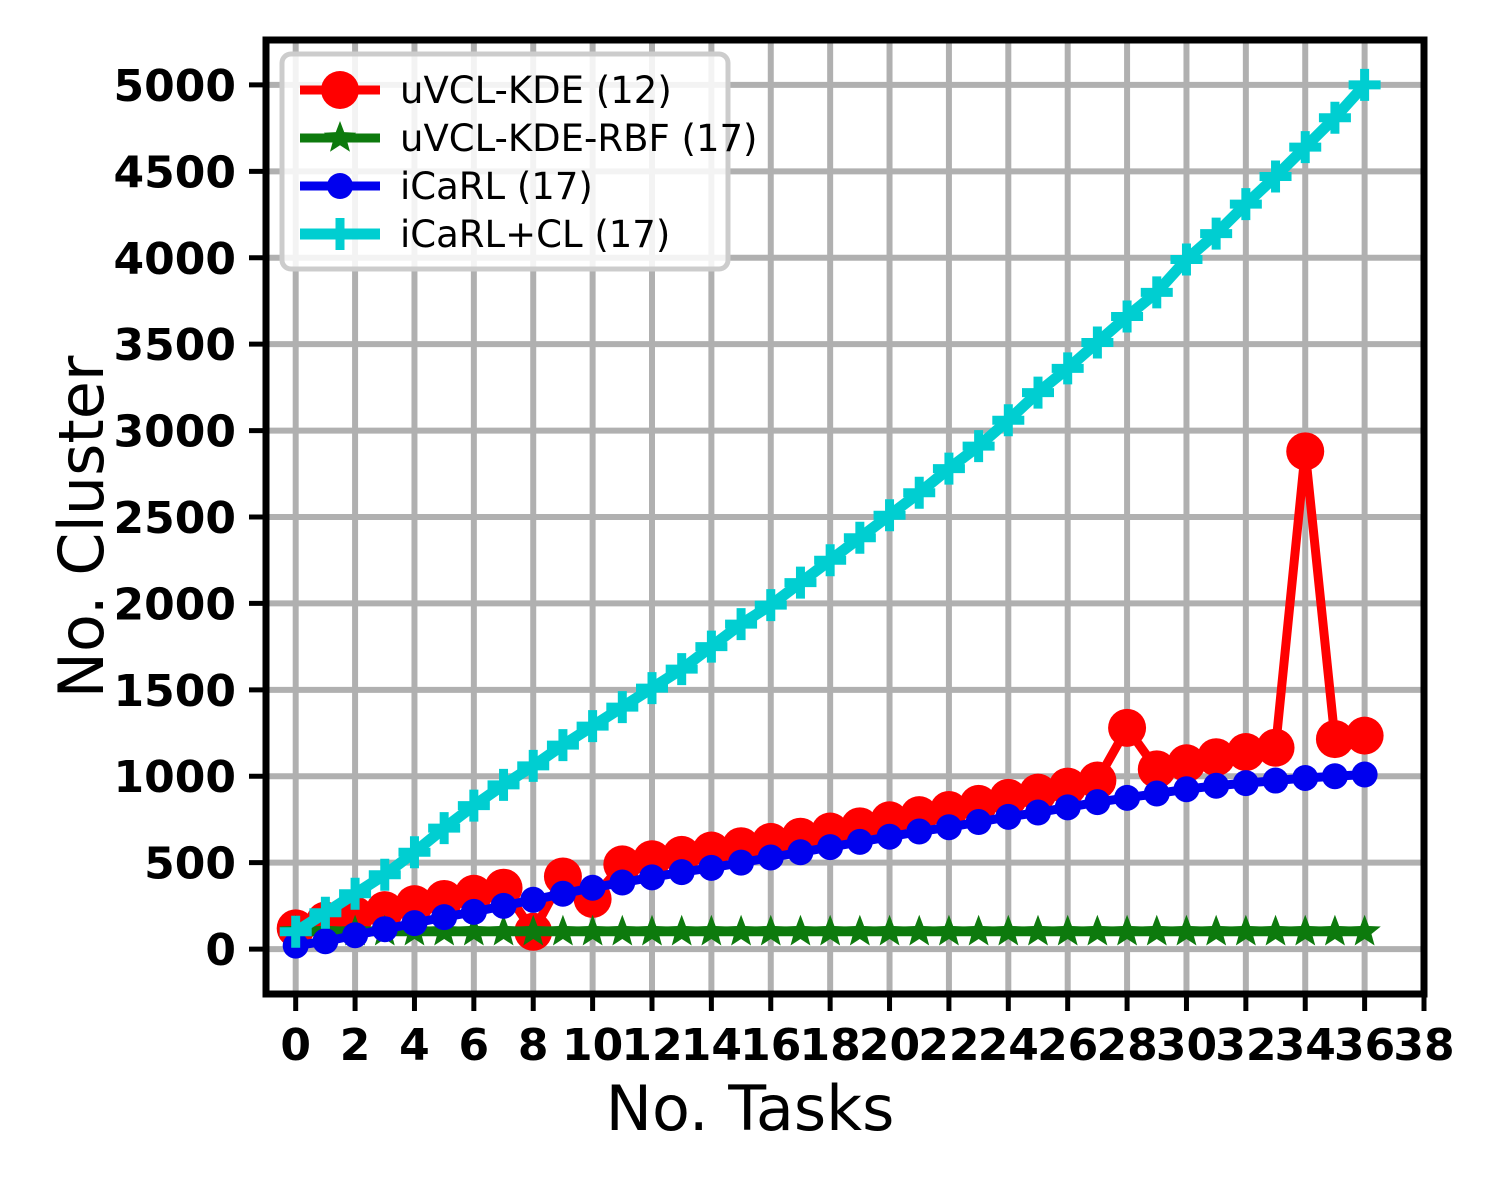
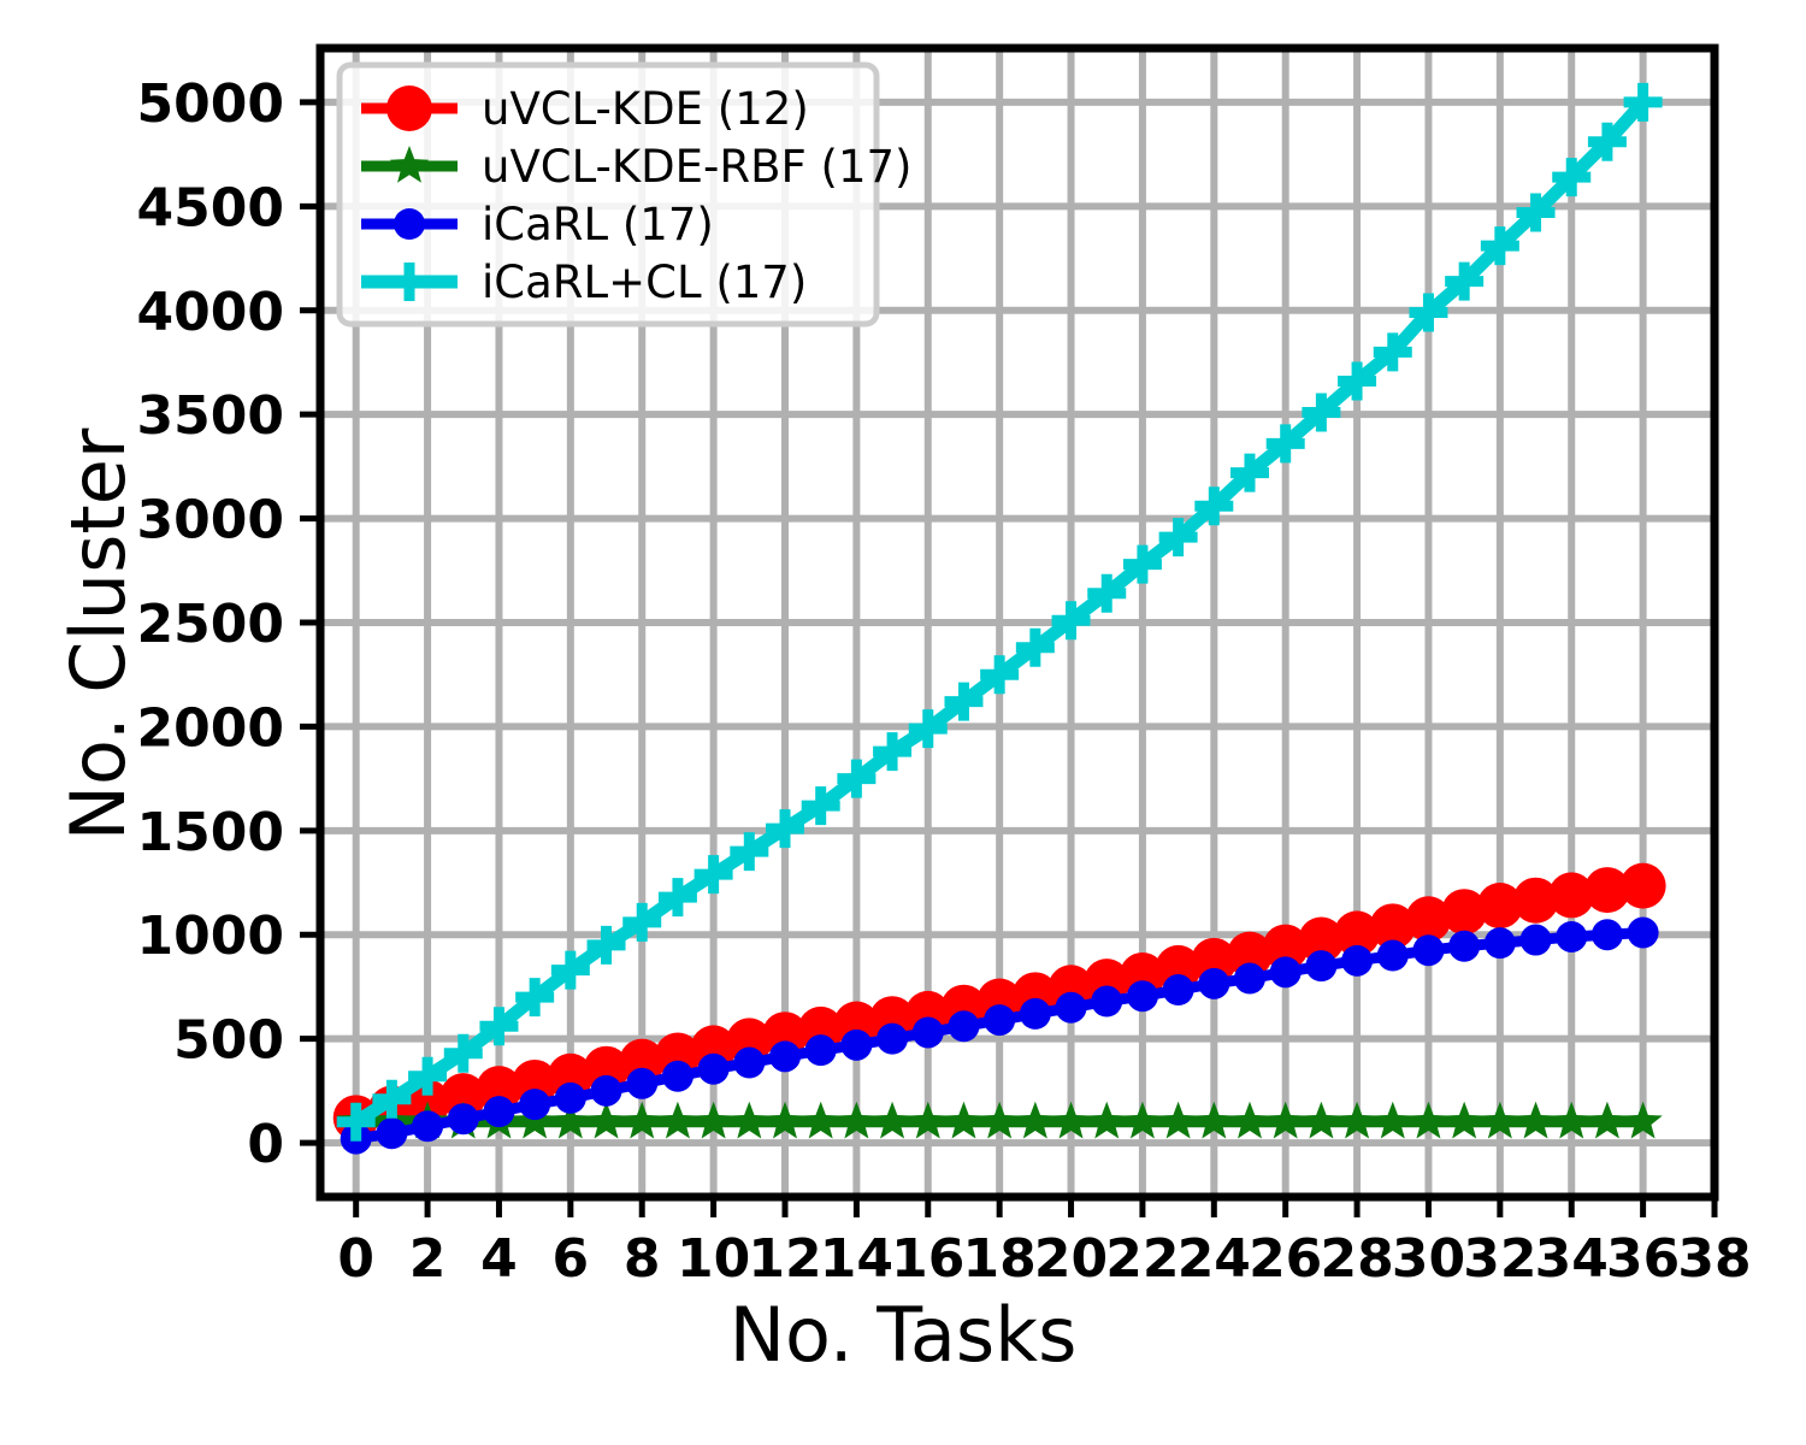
uVCL-KDE (12)/8: 100 -> 390
uVCL-KDE (12)/10: 290 -> 460
uVCL-KDE (12)/28: 1280 -> 1000
uVCL-KDE (12)/34: 2880 -> 1190
